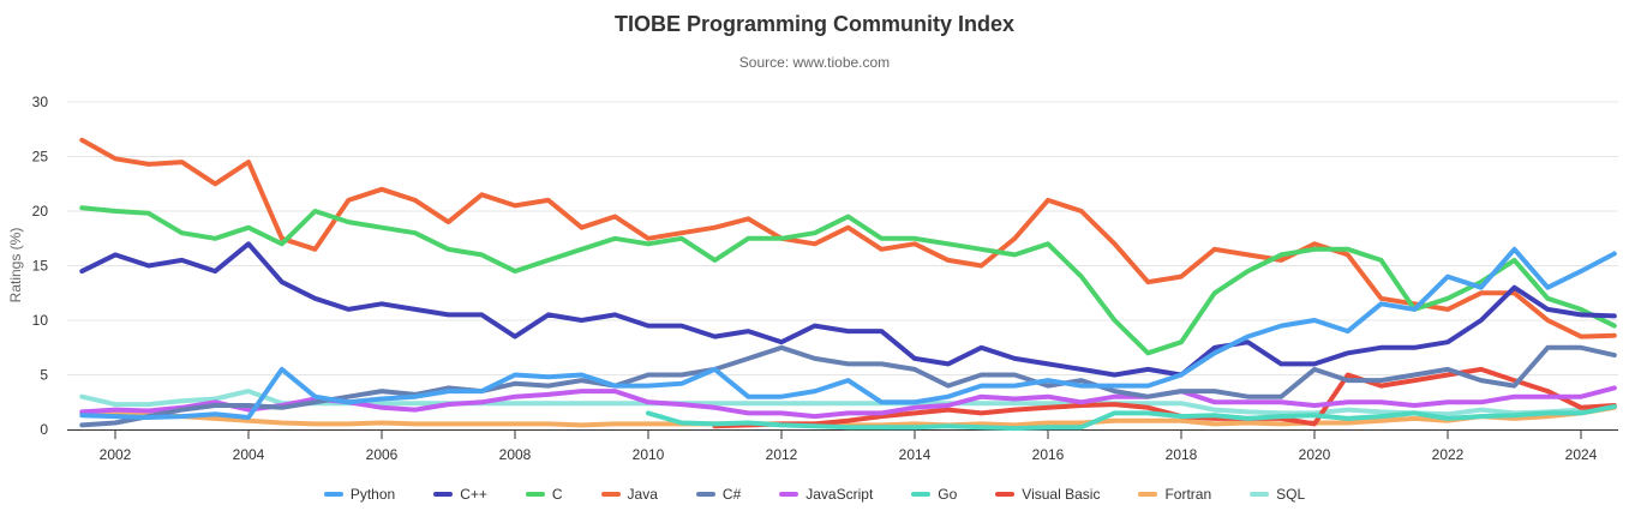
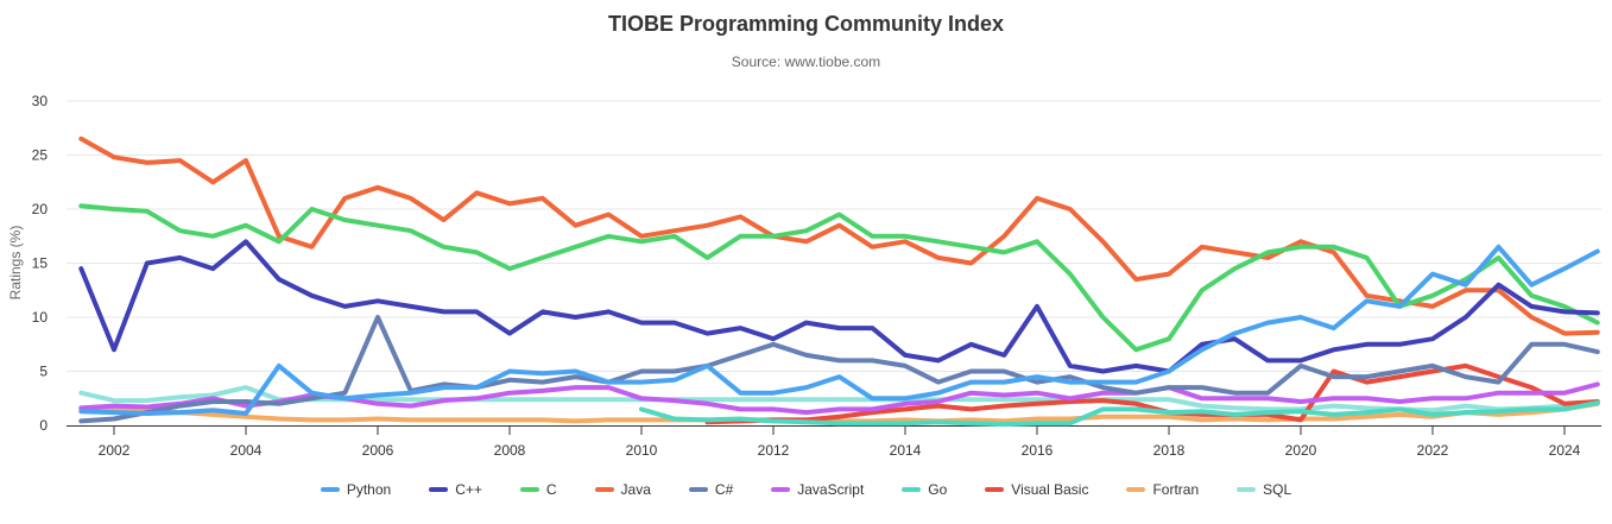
C++/2002: 16 -> 7
C#/2006: 4 -> 10
C++/2016: 6 -> 11
